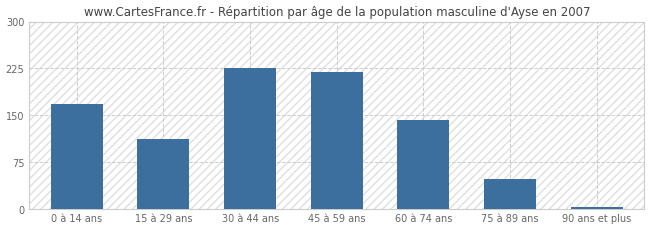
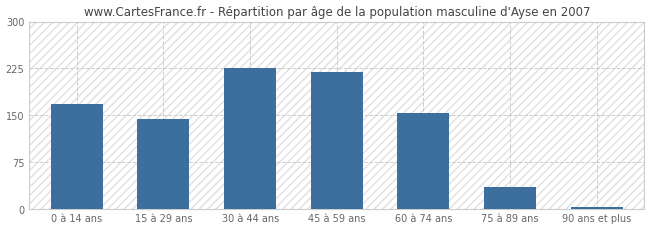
15 à 29 ans: 112 -> 143
60 à 74 ans: 142 -> 153
75 à 89 ans: 48 -> 35
